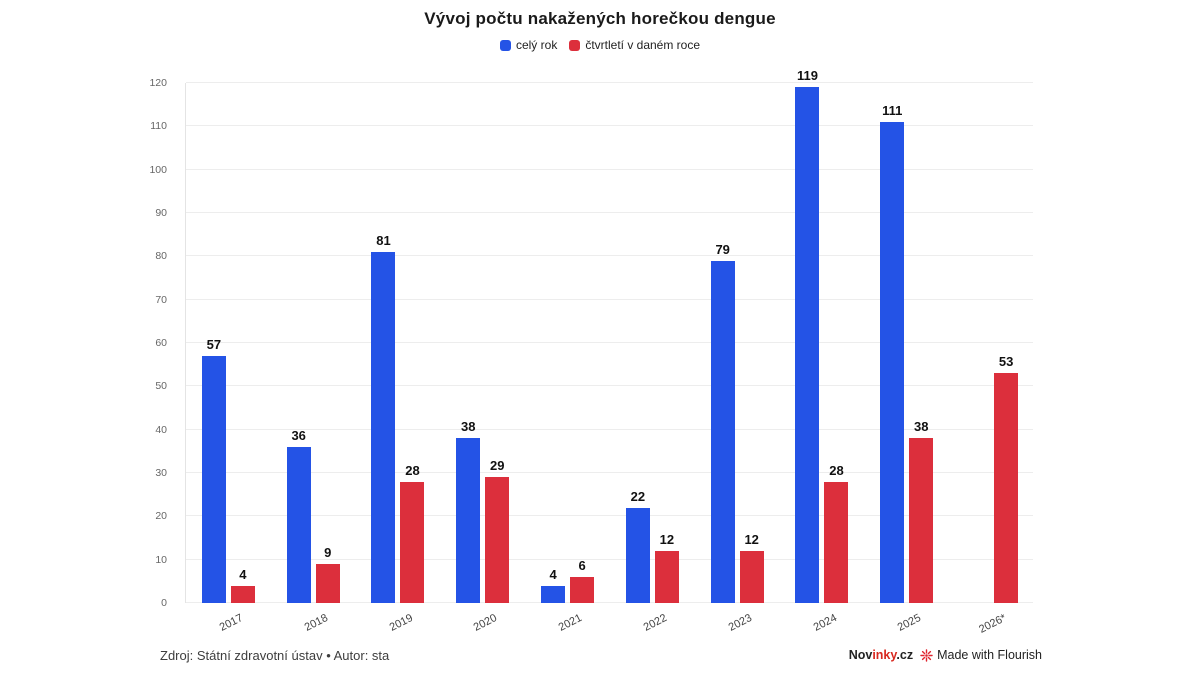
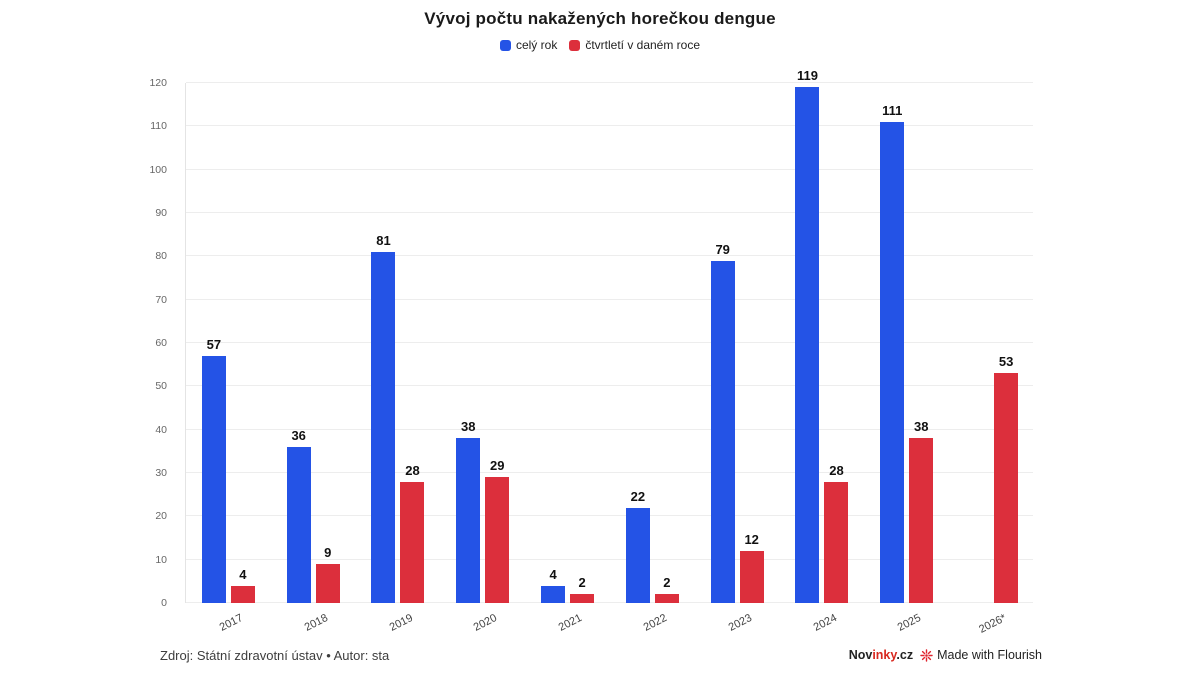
čtvrtletí v daném roce/2021: 6 -> 2
čtvrtletí v daném roce/2022: 12 -> 2
